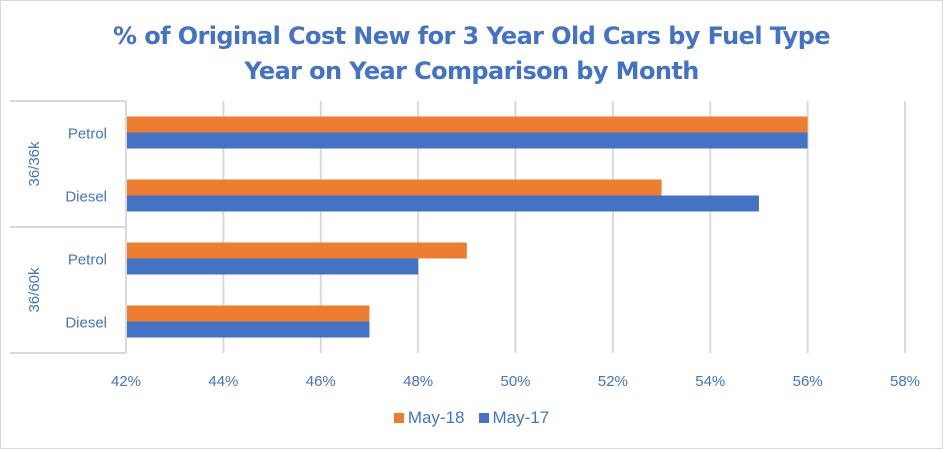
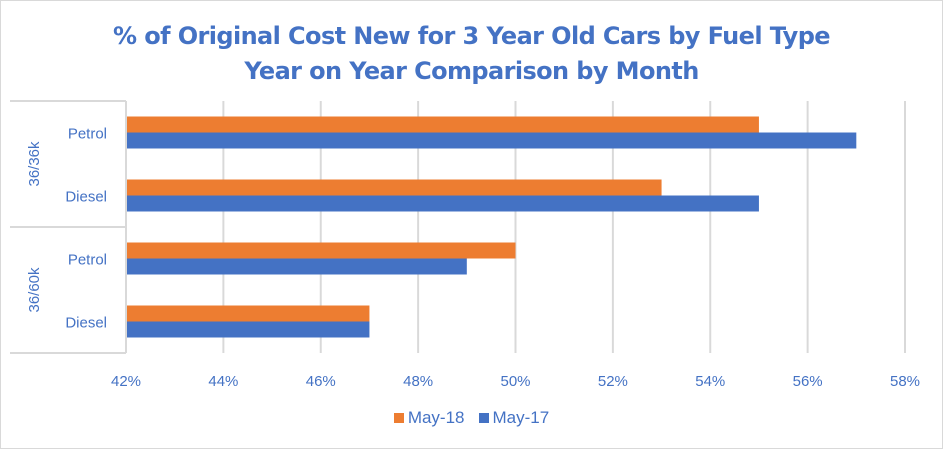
May-18/36/36k Petrol: 56% -> 55%
May-17/36/36k Petrol: 56% -> 57%
May-18/36/60k Petrol: 49% -> 50%
May-17/36/60k Petrol: 48% -> 49%
